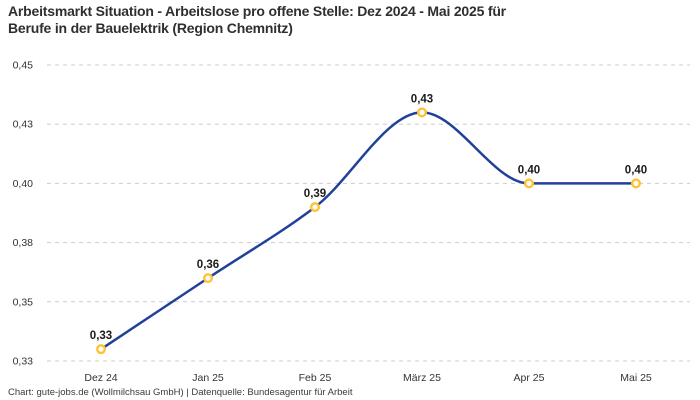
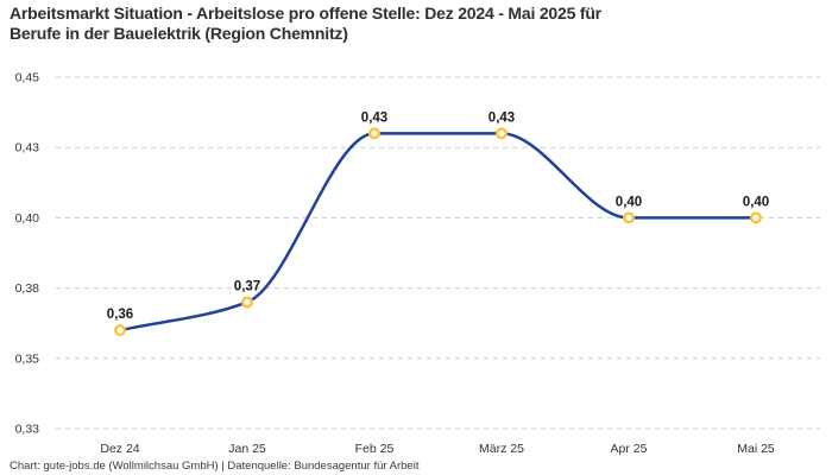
Dez 24: 0,33 -> 0,36
Jan 25: 0,36 -> 0,37
Feb 25: 0,39 -> 0,43
